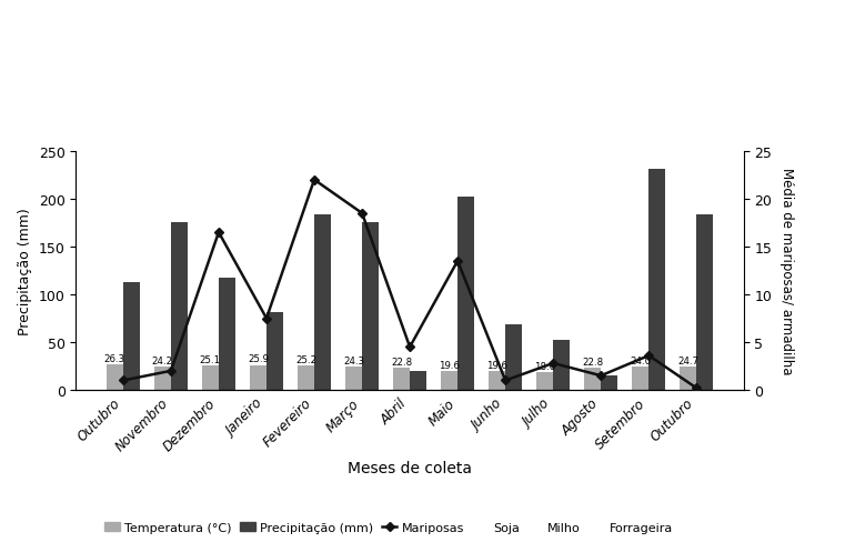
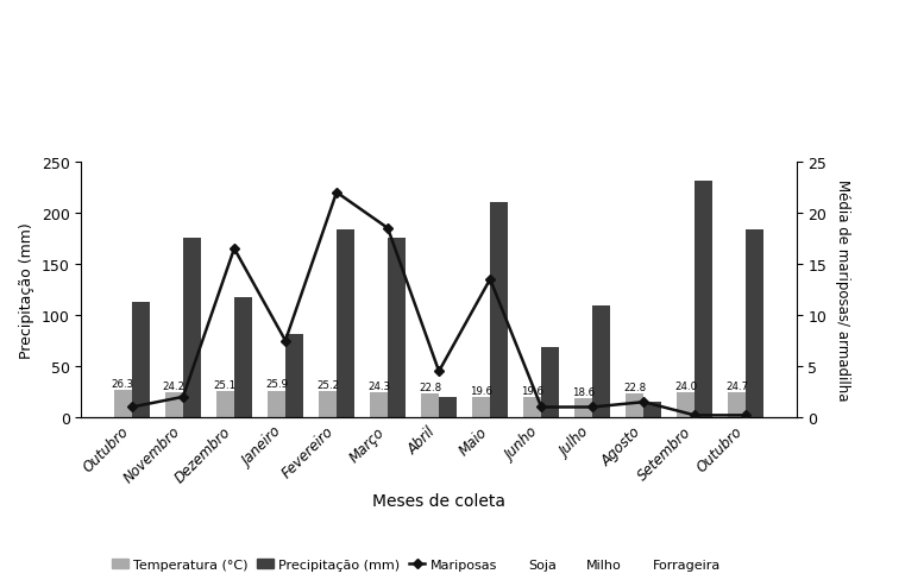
Precipitação (mm)/Maio: 202 -> 210
Mariposas/Julho: 2.8 -> 1.0
Precipitação (mm)/Julho: 52 -> 109
Mariposas/Setembro: 3.6 -> 0.2
